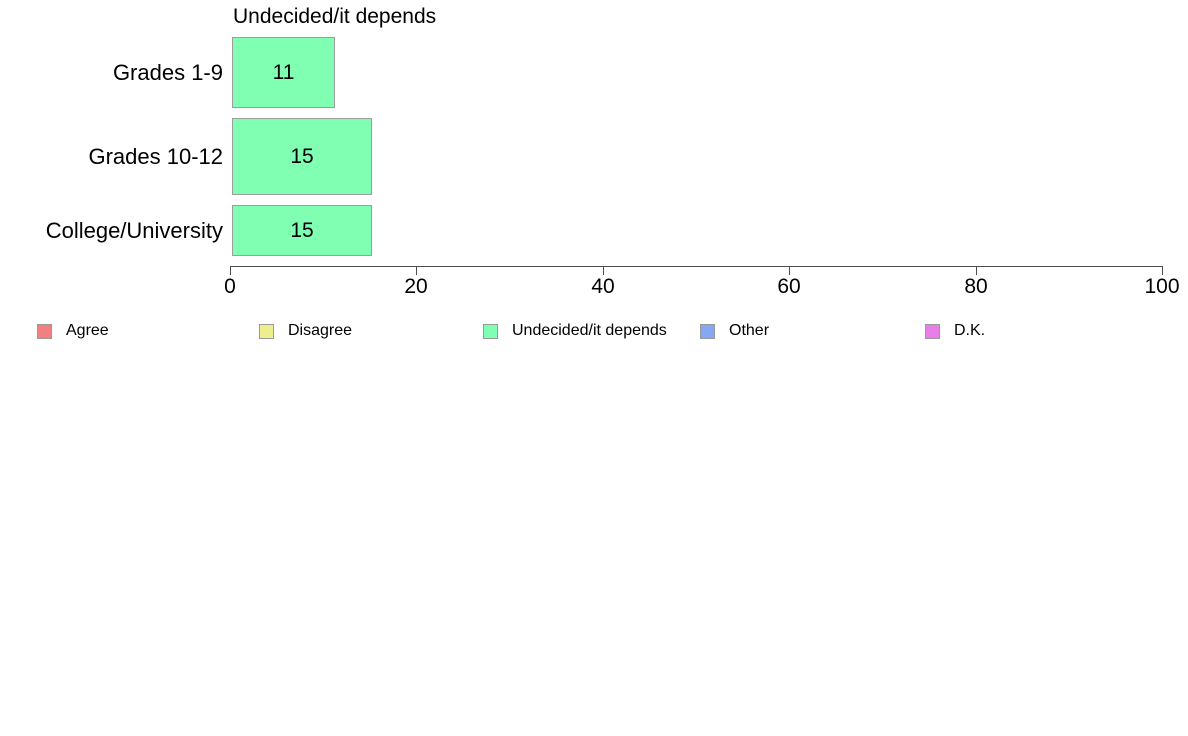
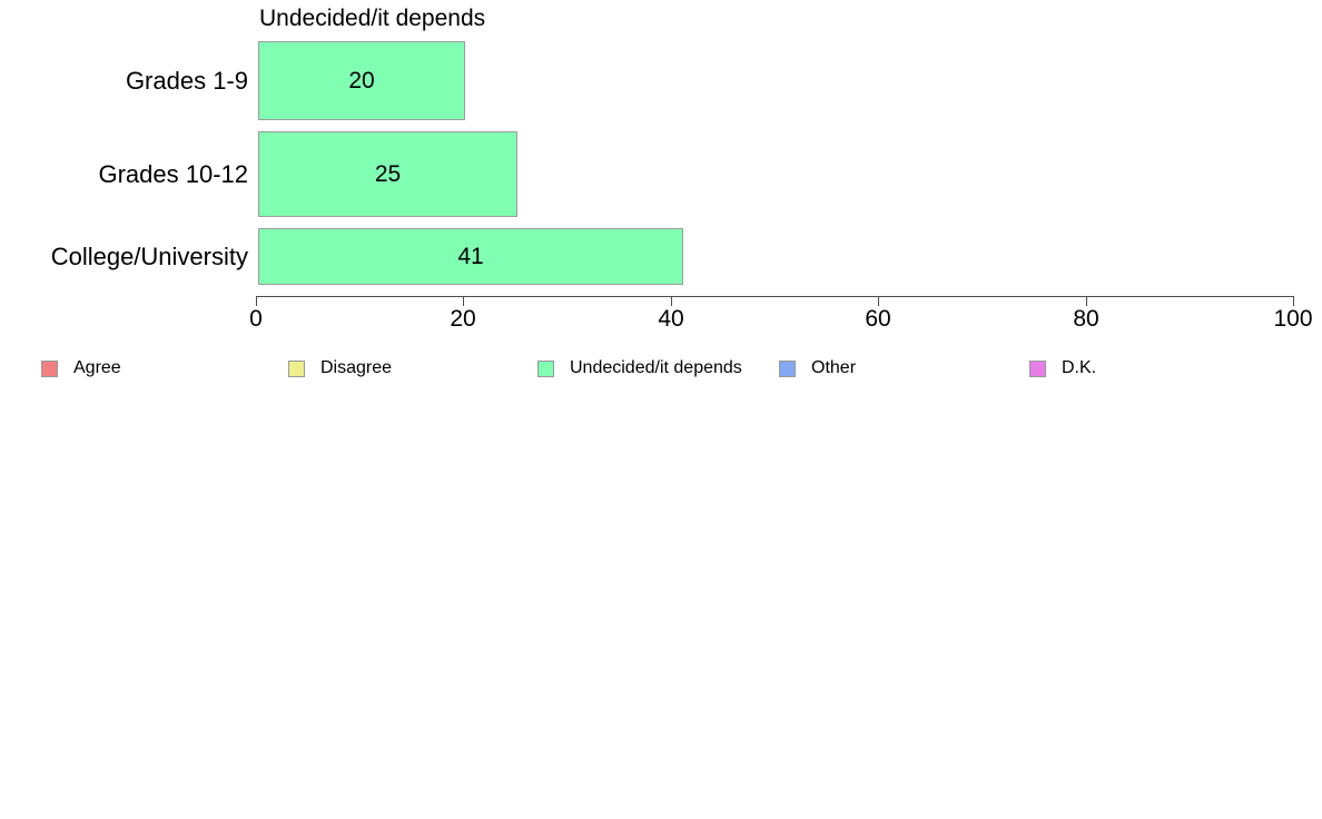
Grades 1-9: 11 -> 20
Grades 10-12: 15 -> 25
College/University: 15 -> 41
